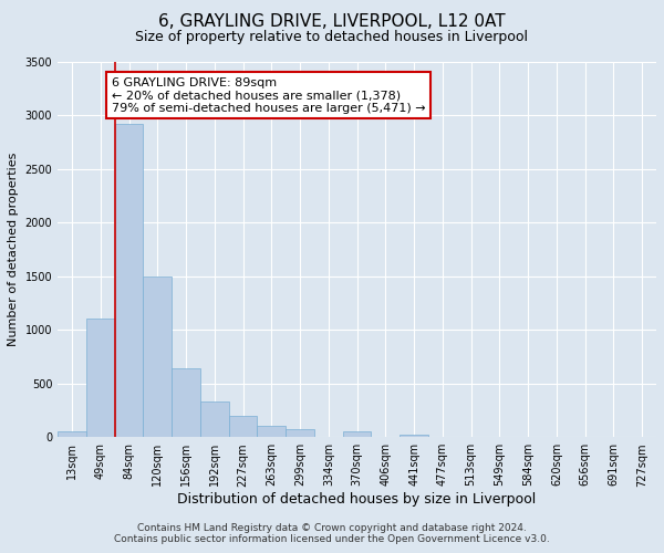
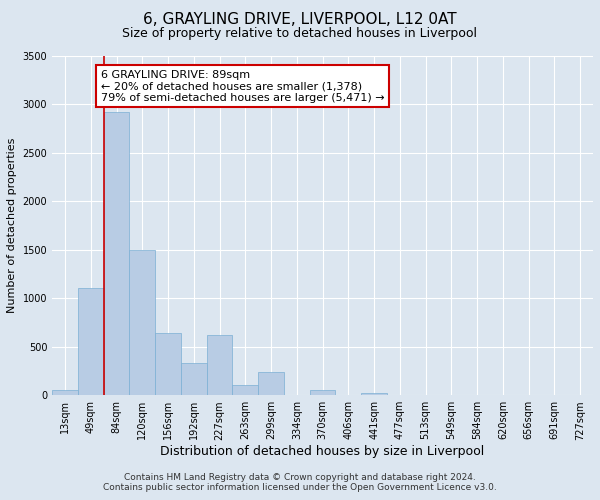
227sqm: 200 -> 620
299sqm: 70 -> 240
